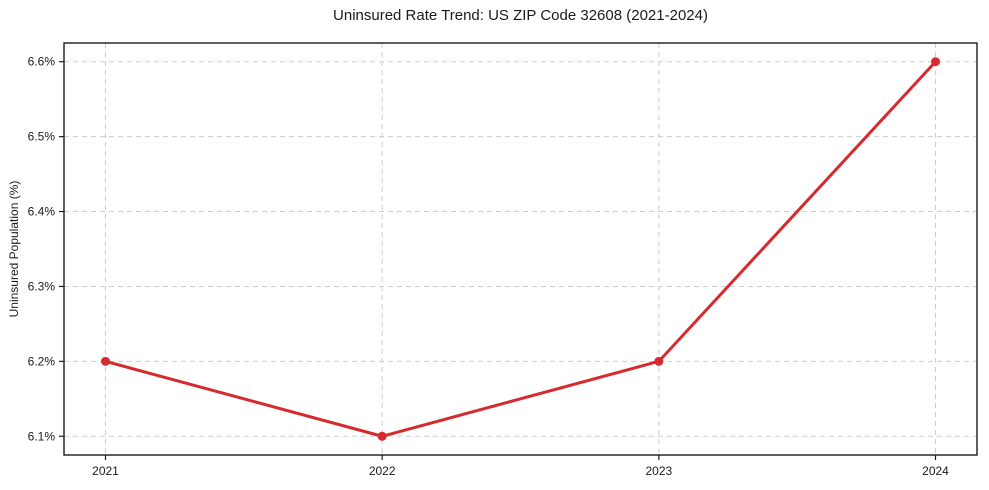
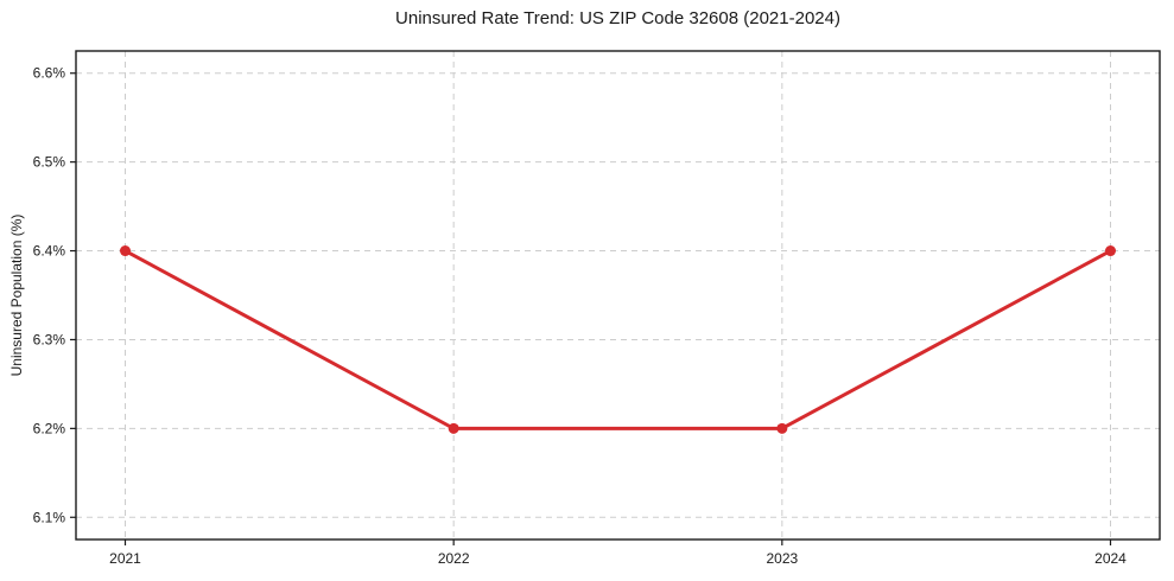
2021: 6.2% -> 6.4%
2022: 6.1% -> 6.2%
2024: 6.6% -> 6.4%
